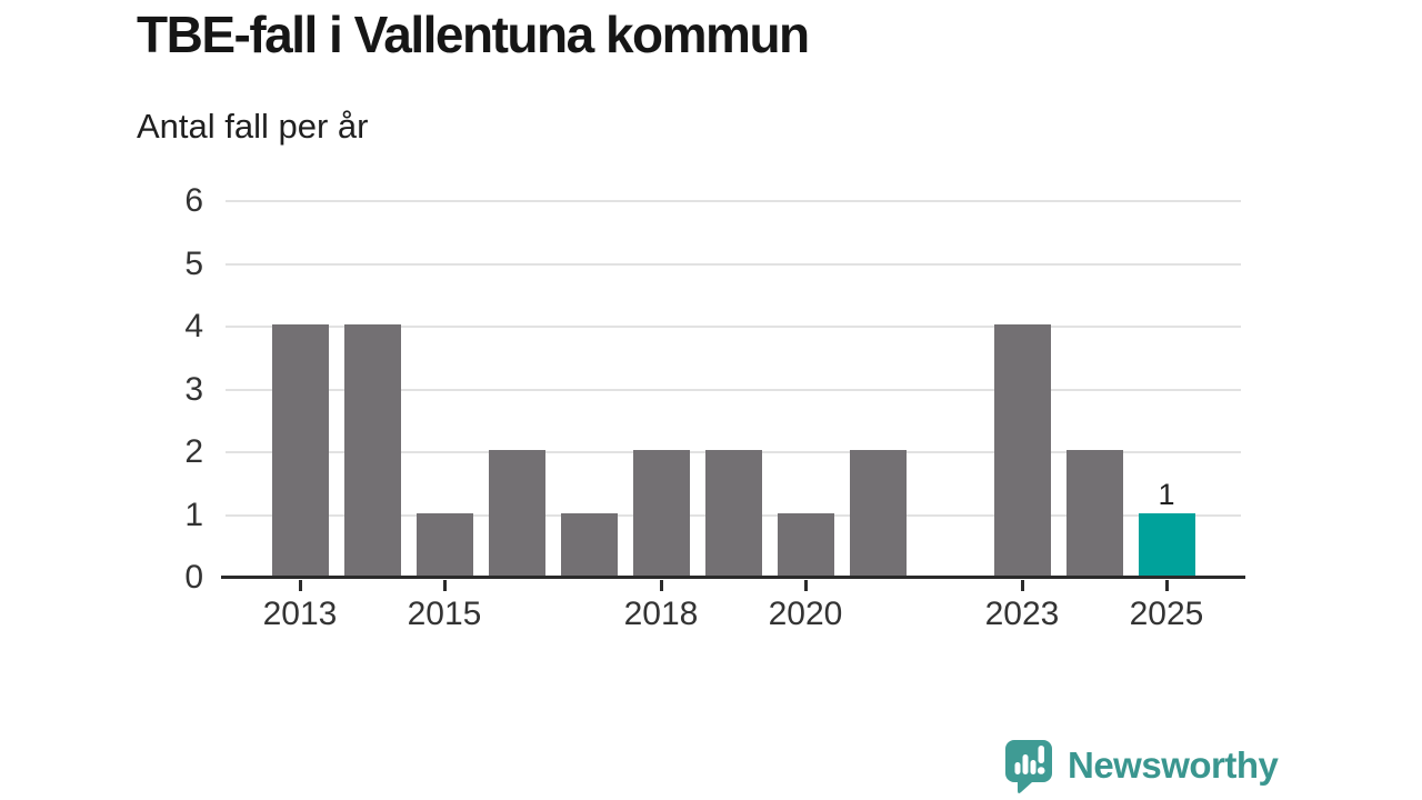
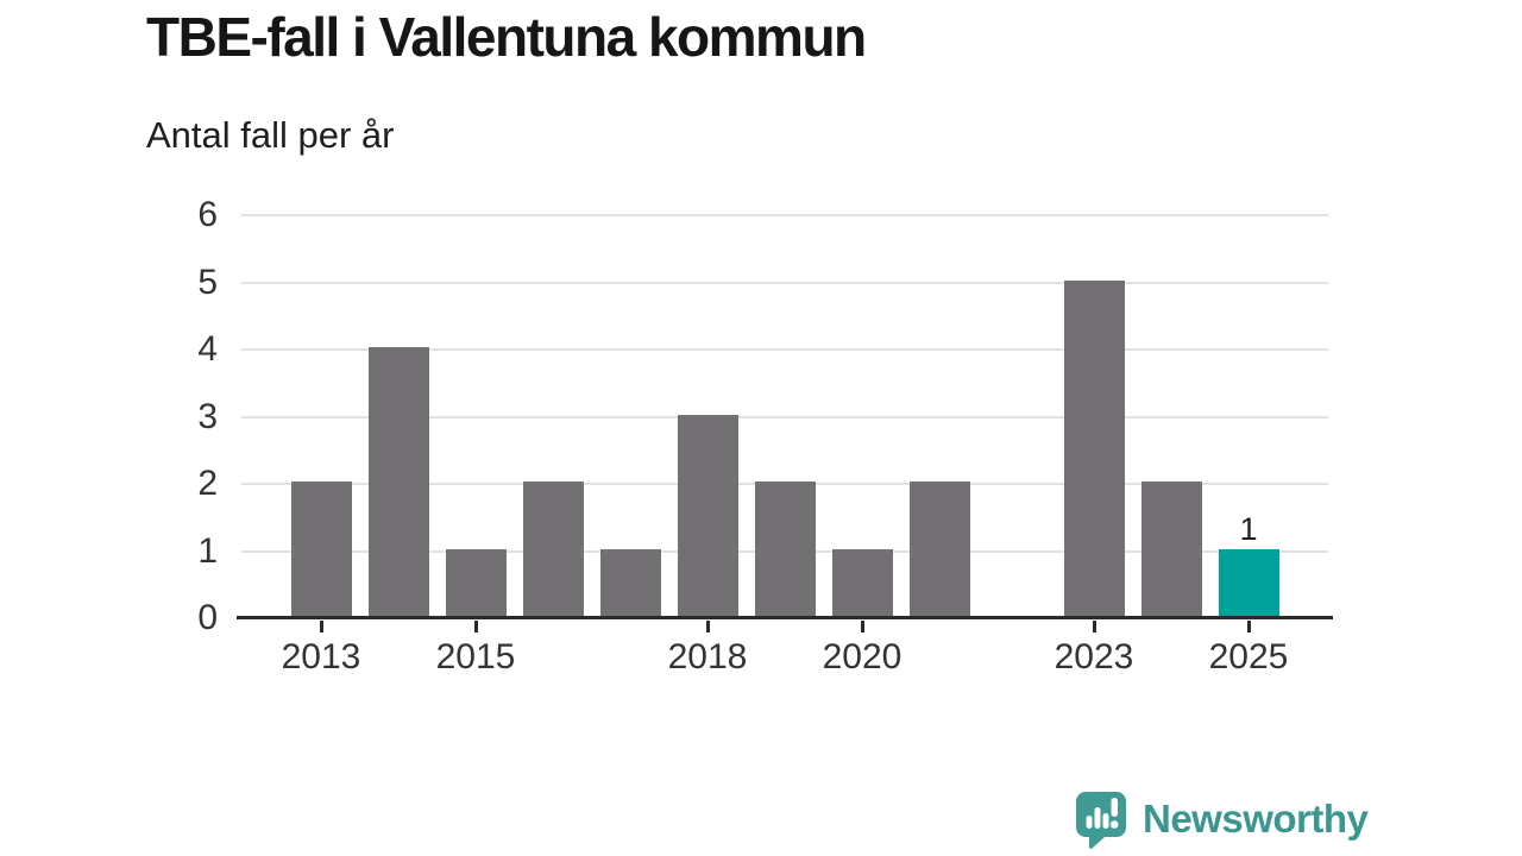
2013: 4 -> 2
2018: 2 -> 3
2023: 4 -> 5
